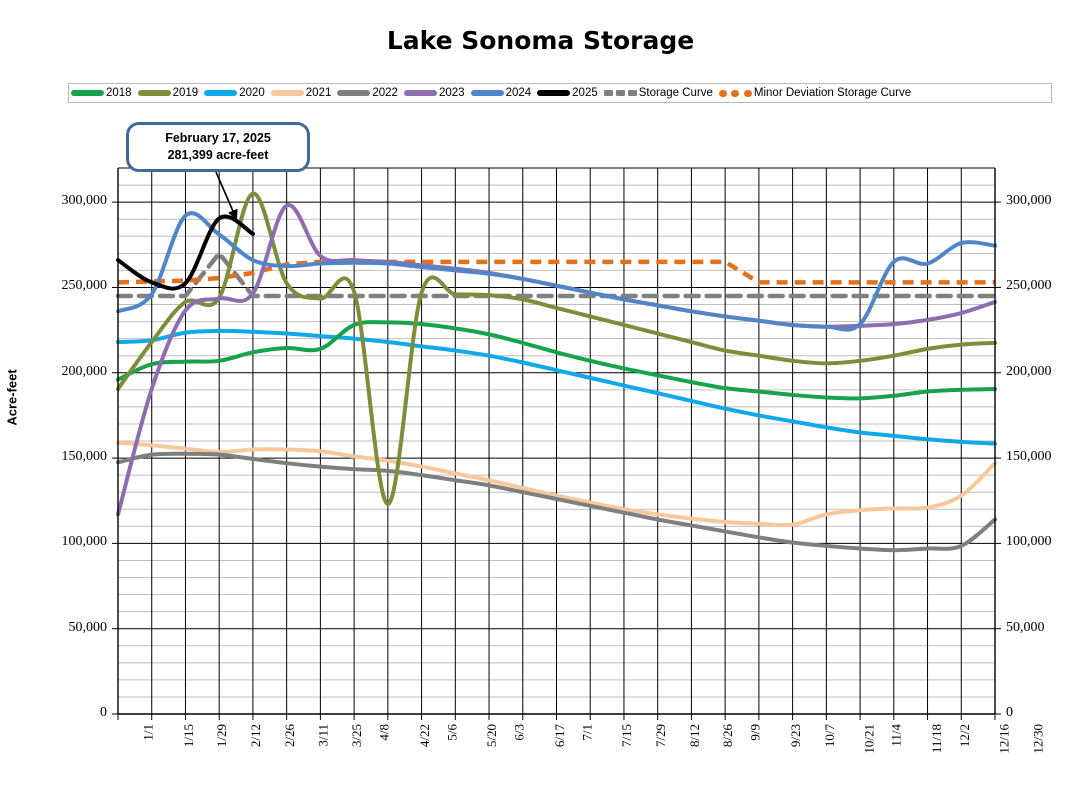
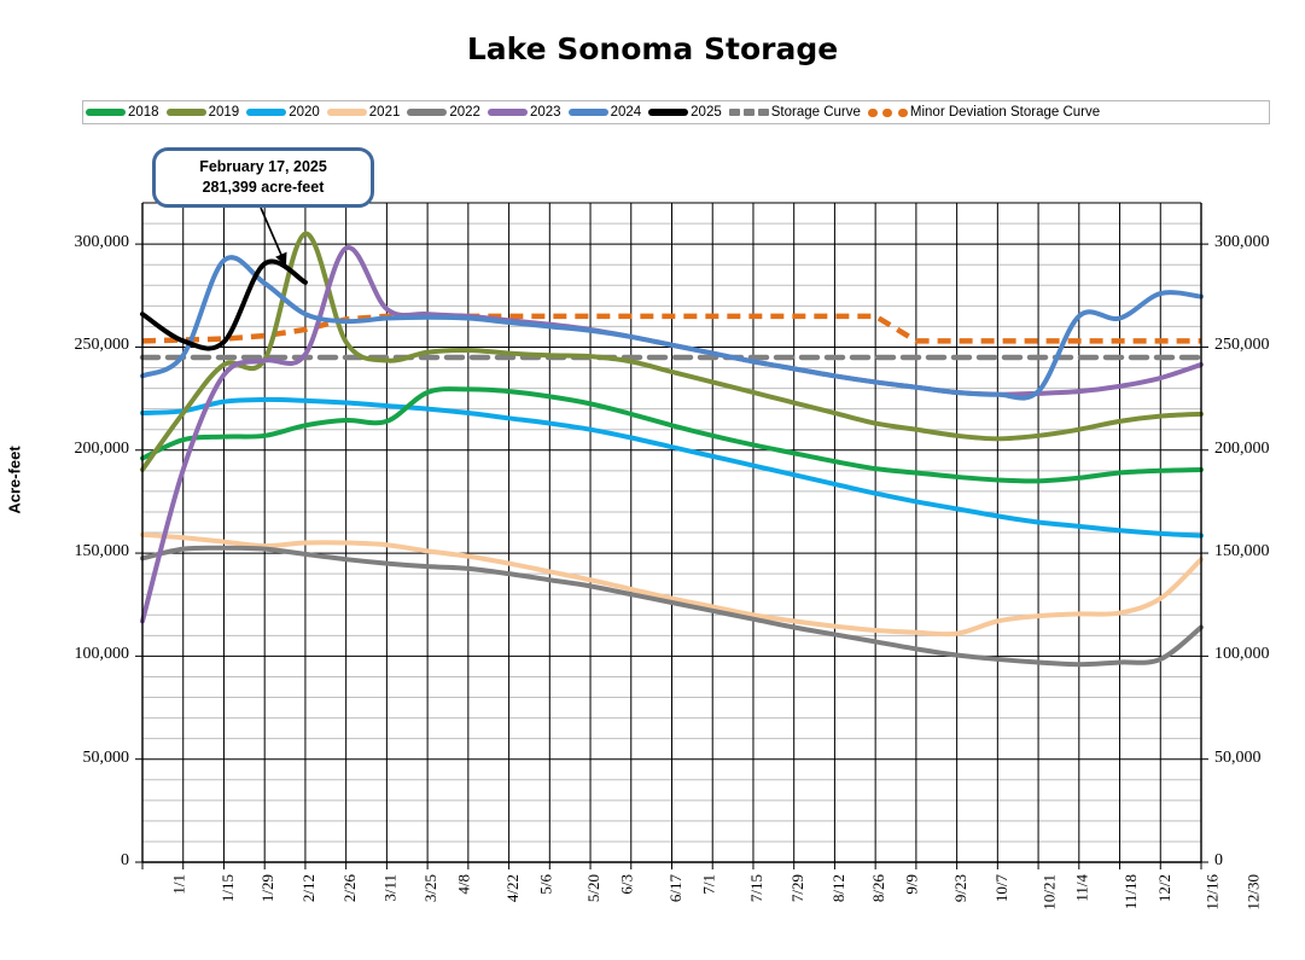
Storage Curve/2/12: 270000 -> 245000
2019/4/22: 123000 -> 248000
